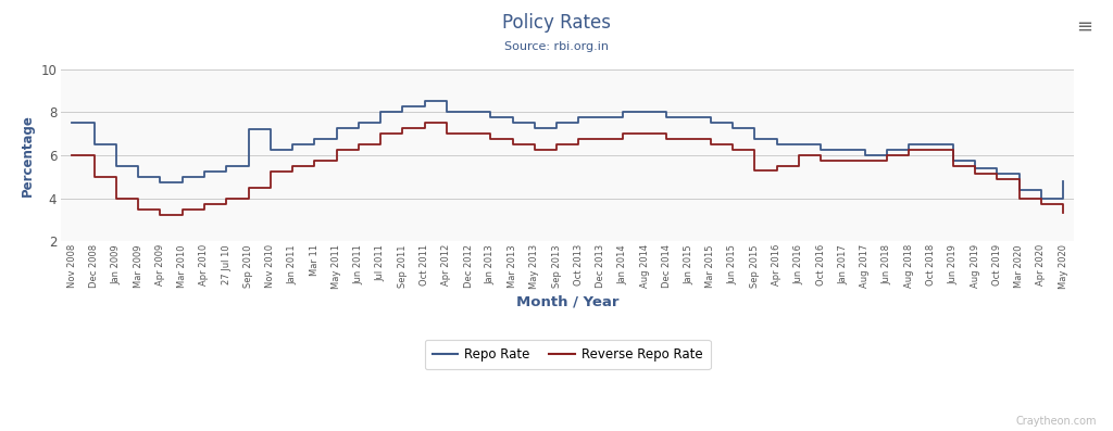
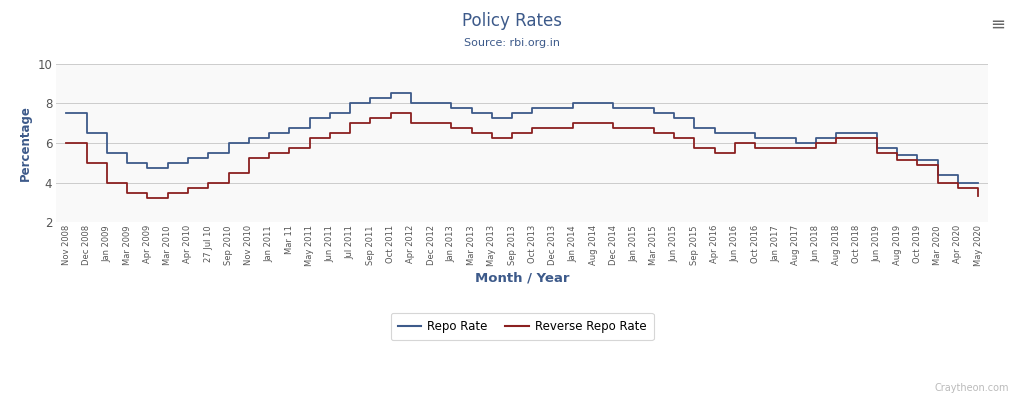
Repo Rate/Sep 2010: 7.2 -> 6.0
Reverse Repo Rate/Sep 2015: 5.3 -> 5.8
Repo Rate/May 2020: 4.8 -> 4.0
